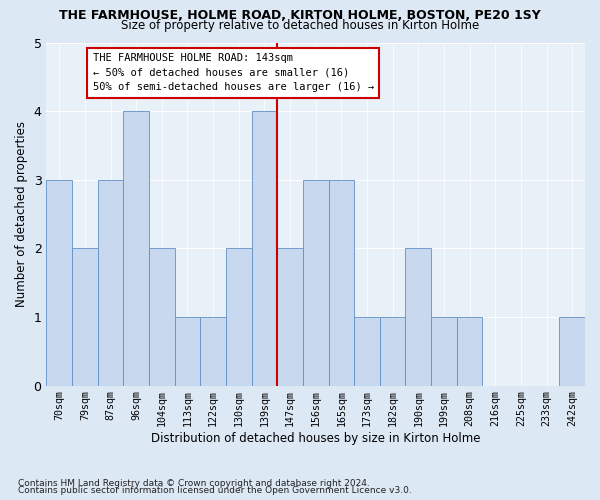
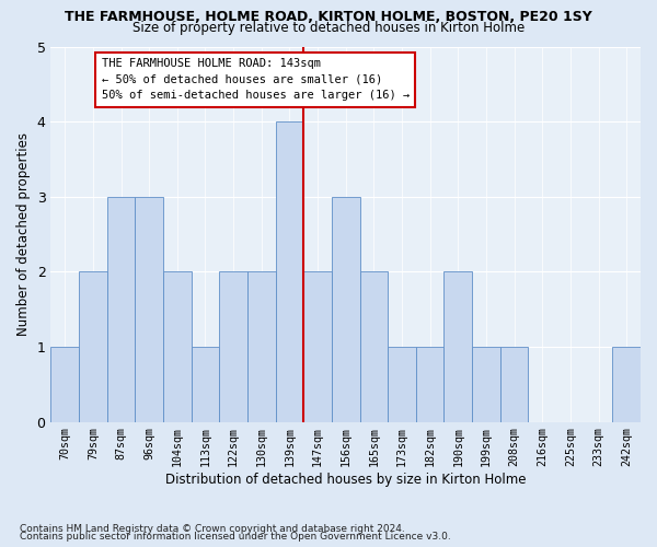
70sqm: 3 -> 1
96sqm: 4 -> 3
122sqm: 1 -> 2
165sqm: 3 -> 2
